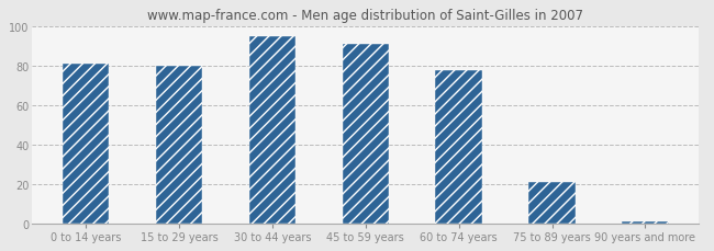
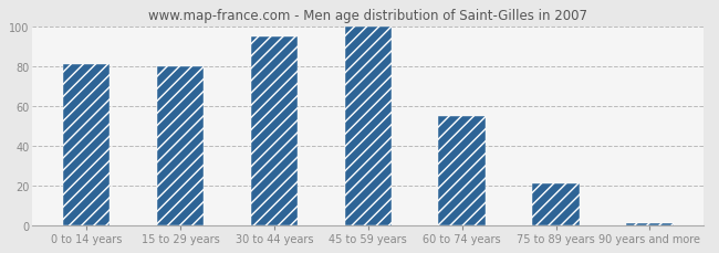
45 to 59 years: 91 -> 100
60 to 74 years: 78 -> 55
